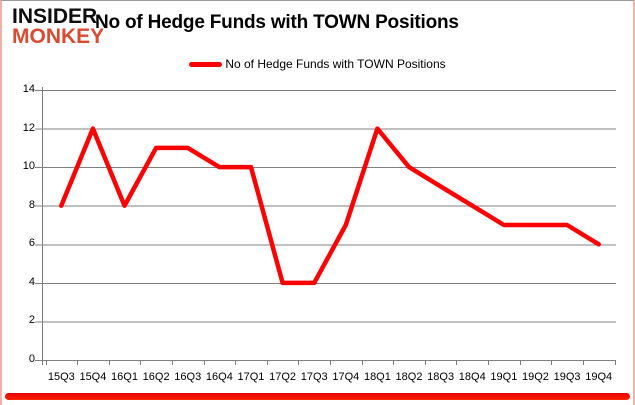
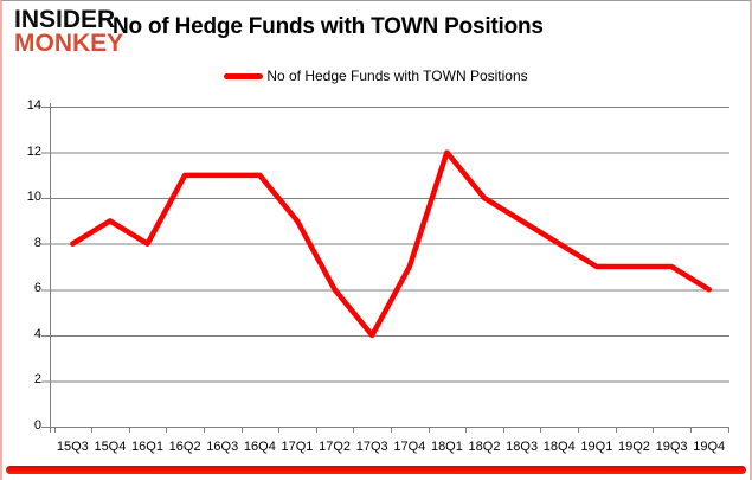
15Q4: 12 -> 9
16Q4: 10 -> 11
17Q1: 10 -> 9
17Q2: 4 -> 6
